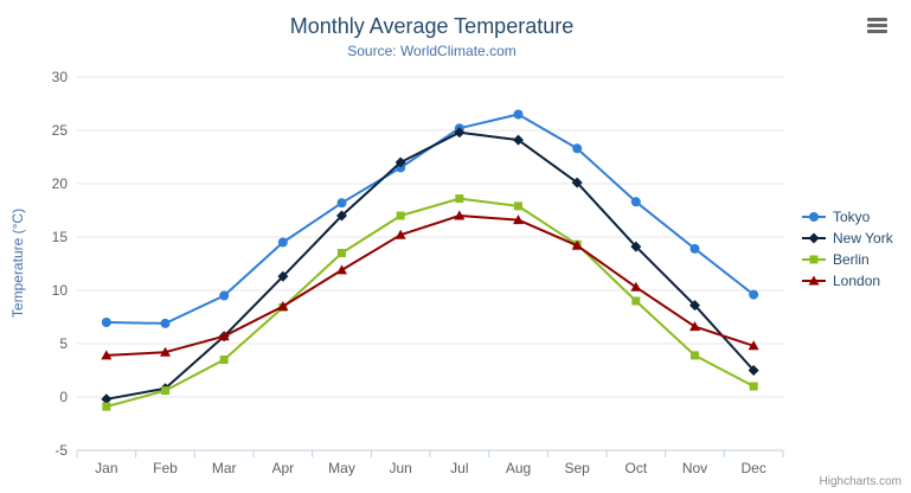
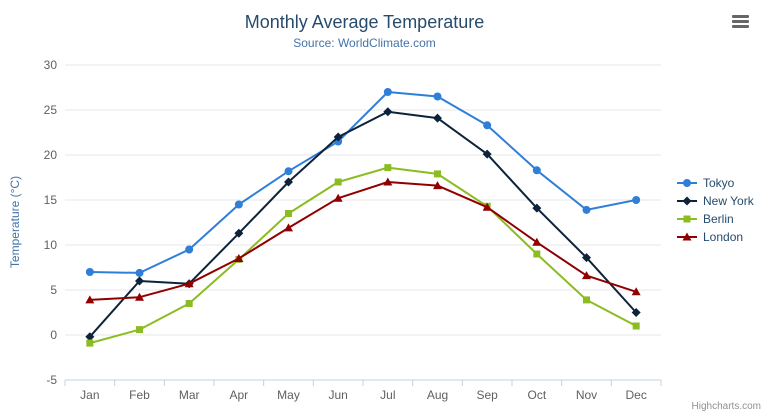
New York/Feb: 1 -> 6
Tokyo/Jul: 25 -> 27
Tokyo/Dec: 10 -> 15
